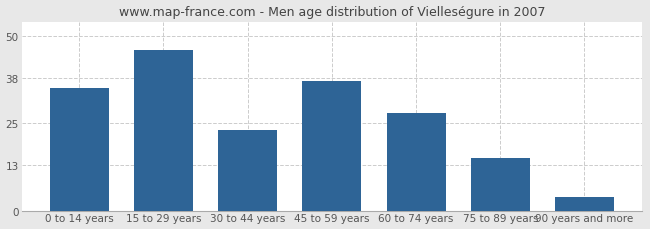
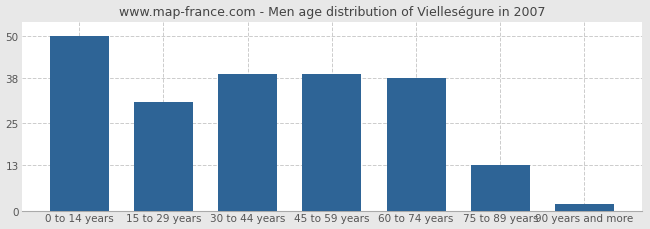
0 to 14 years: 35 -> 50
15 to 29 years: 46 -> 31
30 to 44 years: 23 -> 39
45 to 59 years: 37 -> 39
60 to 74 years: 28 -> 38
75 to 89 years: 15 -> 13
90 years and more: 4 -> 2
